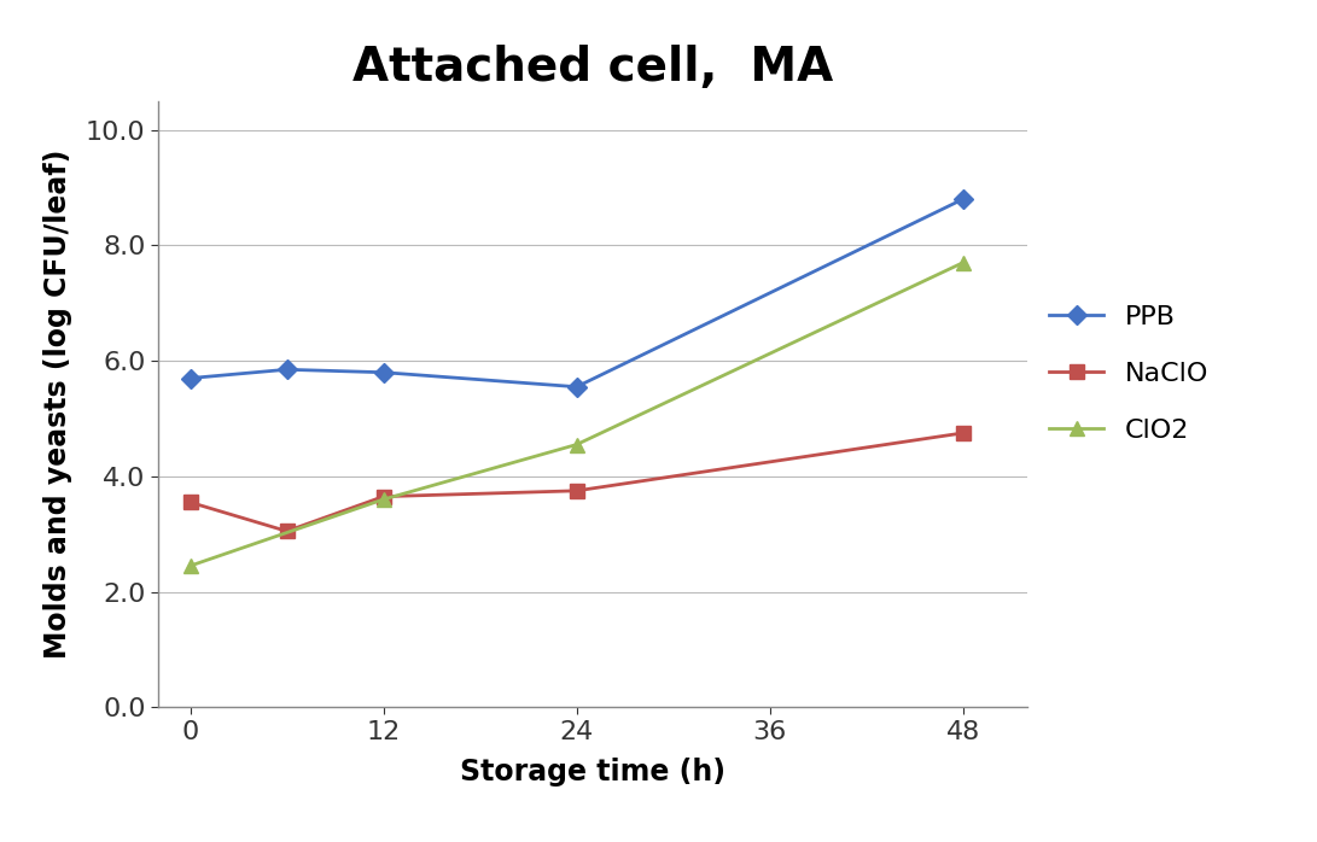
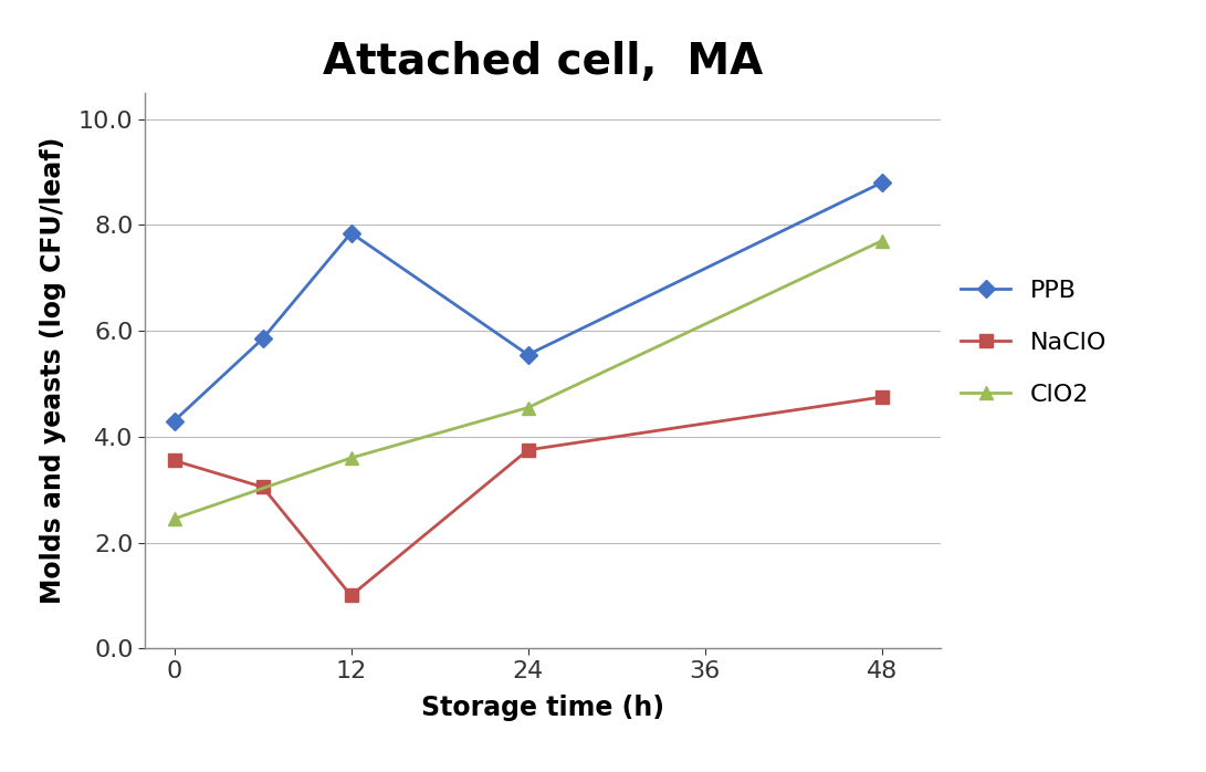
PPB/0: 5.70 -> 4.30
PPB/12: 5.80 -> 7.85
NaClO/12: 3.65 -> 1.00
